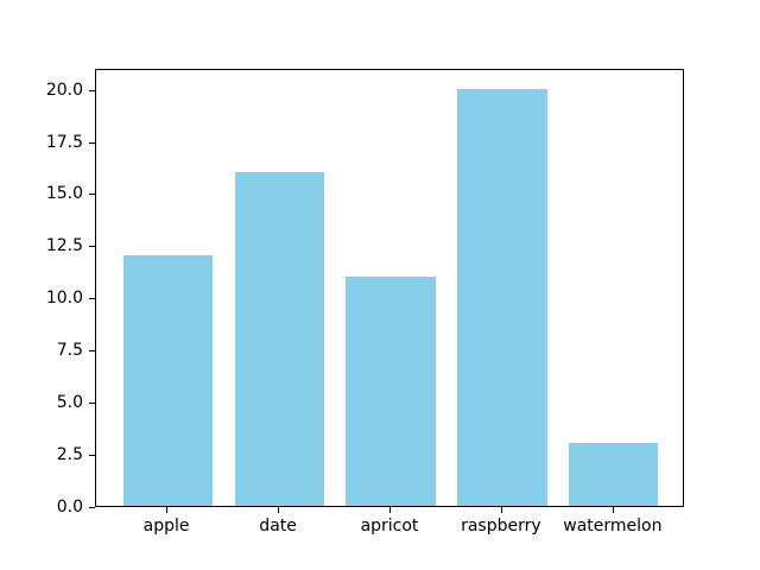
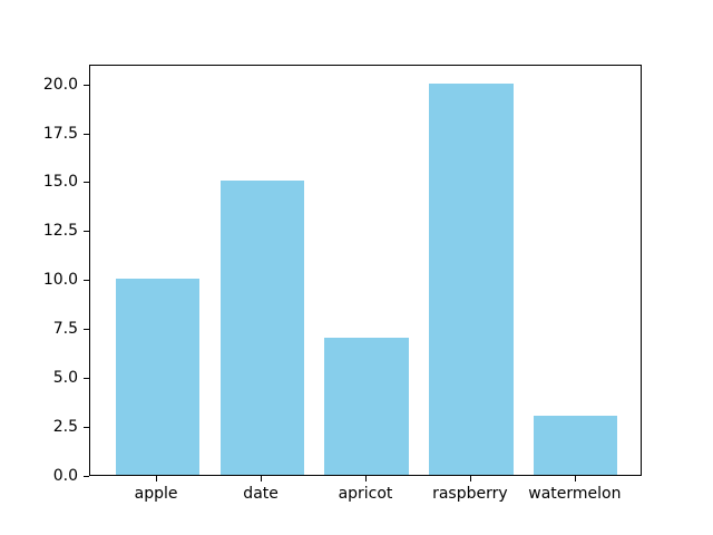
apple: 12 -> 10
date: 16 -> 15
apricot: 11 -> 7
